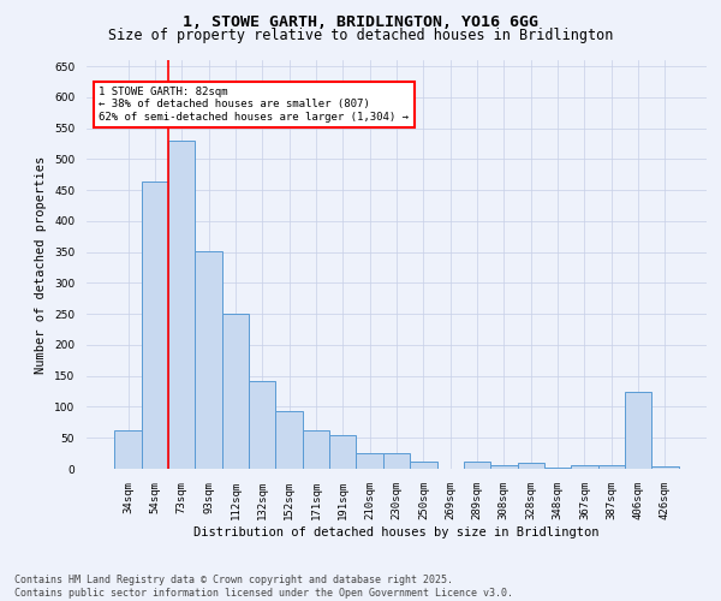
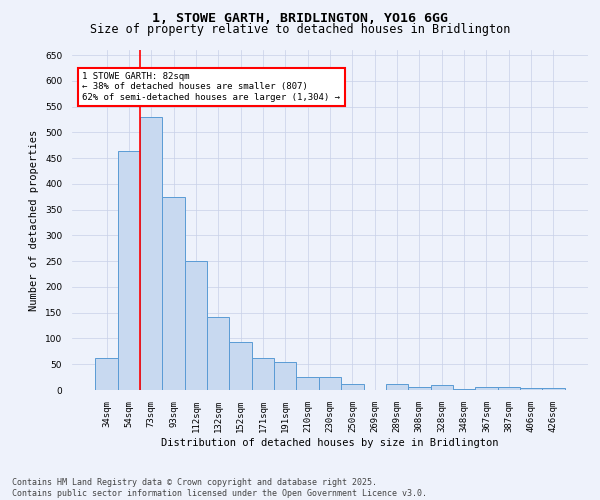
93sqm: 352 -> 375
406sqm: 124 -> 3
